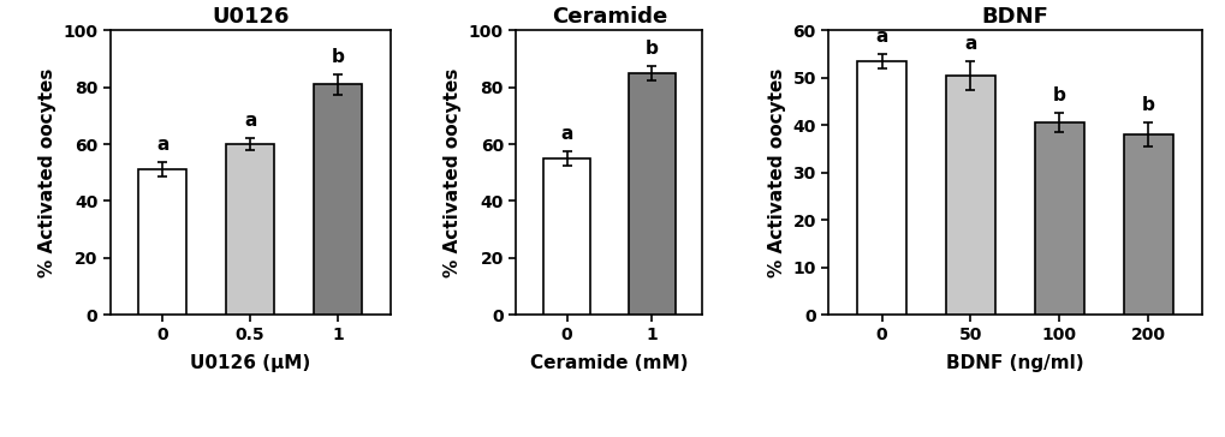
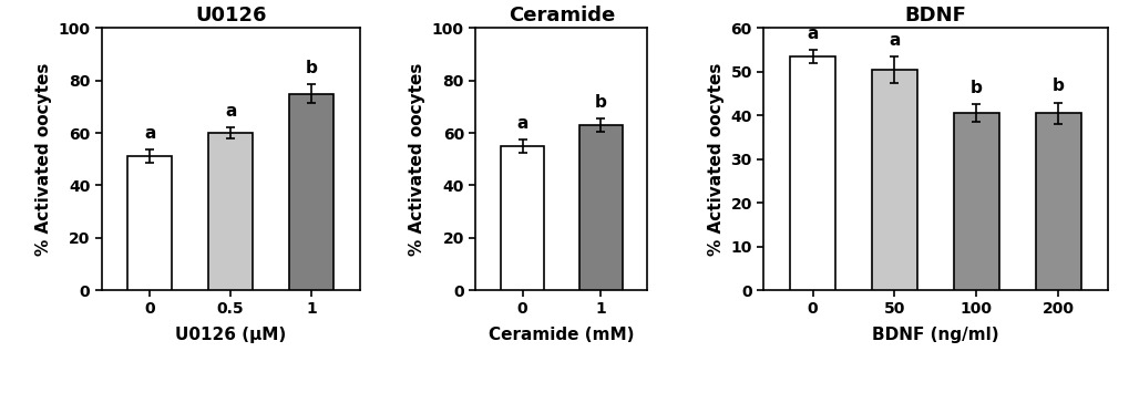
U0126/1: 81 -> 75
Ceramide/1: 85 -> 63
BDNF/200: 38.0 -> 40.5
